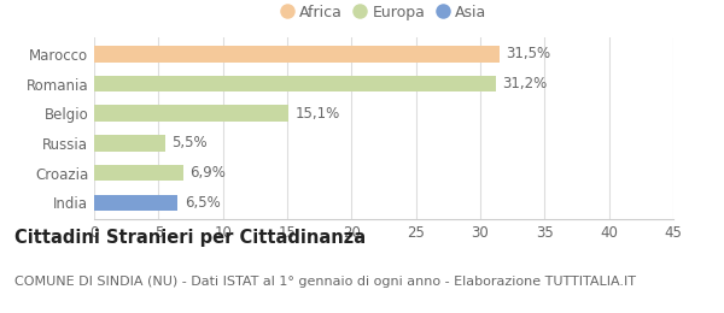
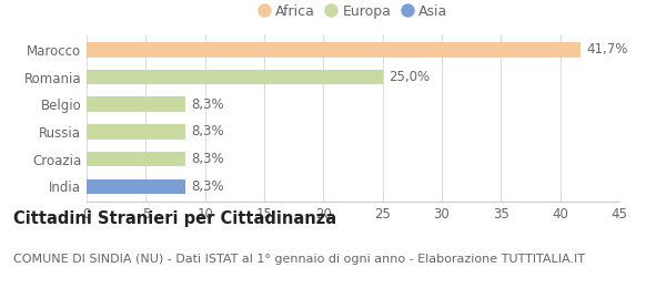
Marocco: 31,5% -> 41,7%
Romania: 31,2% -> 25,0%
Belgio: 15,1% -> 8,3%
Russia: 5,5% -> 8,3%
Croazia: 6,9% -> 8,3%
India: 6,5% -> 8,3%
